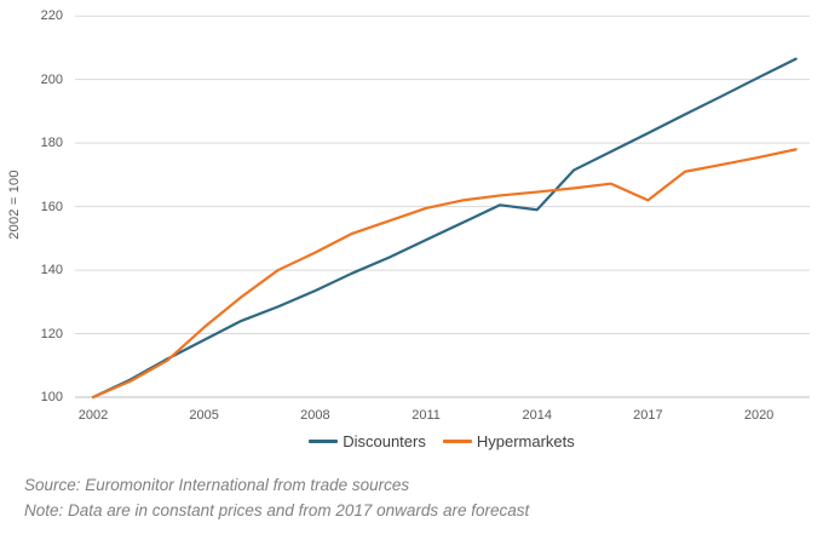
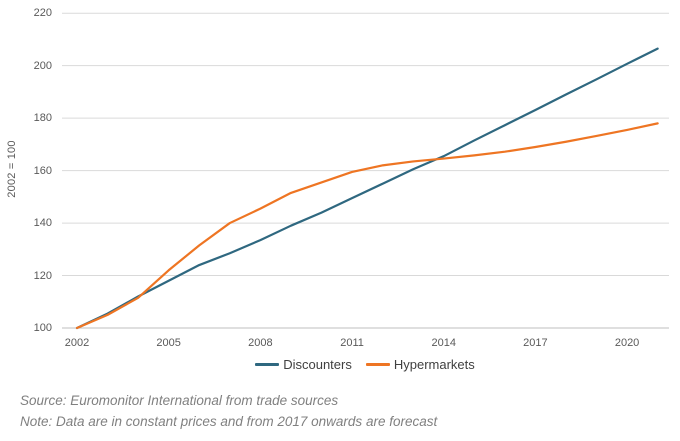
Discounters/2014: 159 -> 166
Hypermarkets/2017: 162 -> 169
